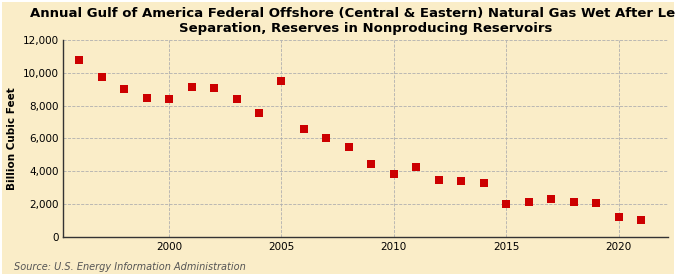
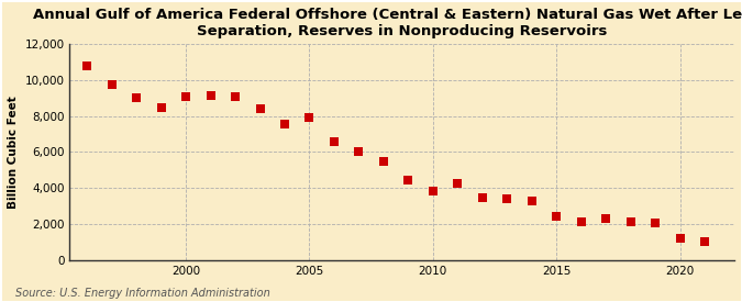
2000: 8,400 -> 9,100
2005: 9,500 -> 7,900
2015: 2,000 -> 2,400
